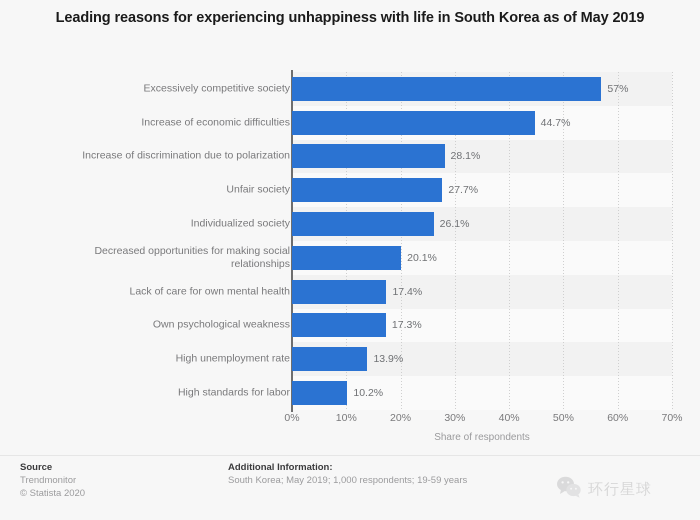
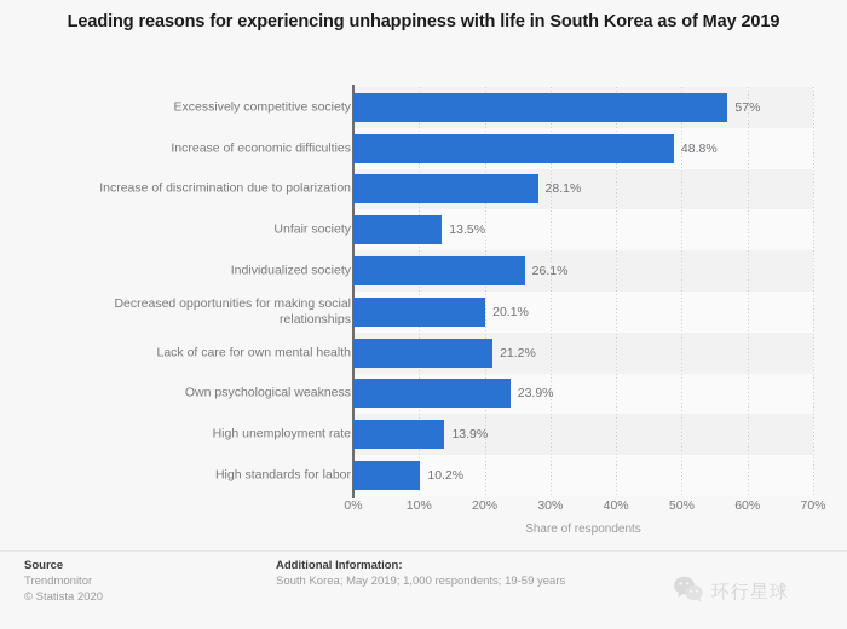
Increase of economic difficulties: 44.7% -> 48.8%
Unfair society: 27.7% -> 13.5%
Lack of care for own mental health: 17.4% -> 21.2%
Own psychological weakness: 17.3% -> 23.9%
